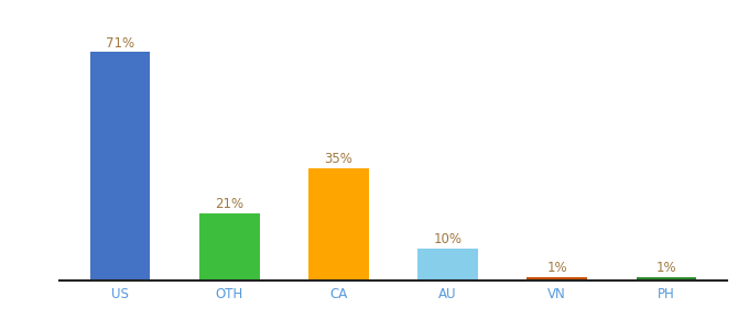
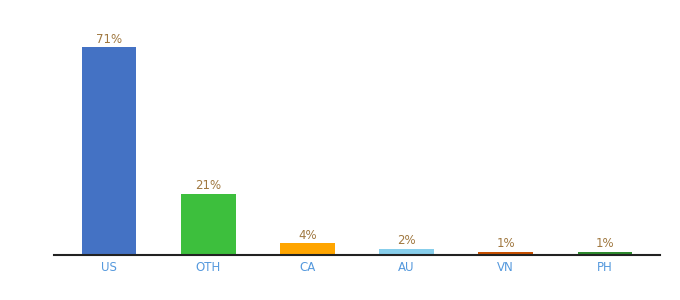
CA: 35% -> 4%
AU: 10% -> 2%
